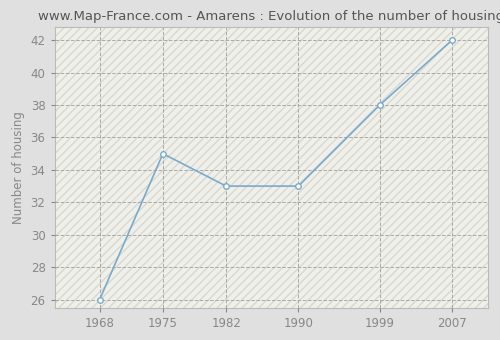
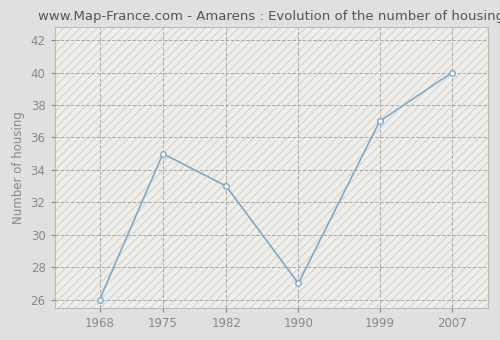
1990: 33 -> 27
1999: 38 -> 37
2007: 42 -> 40
